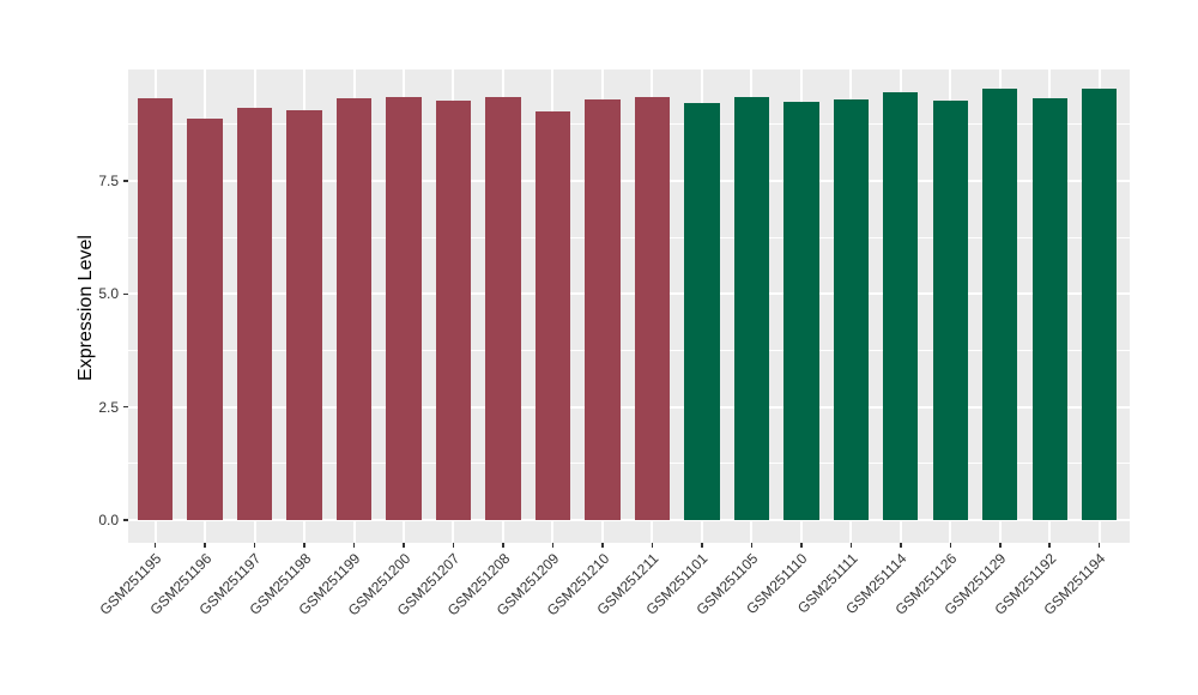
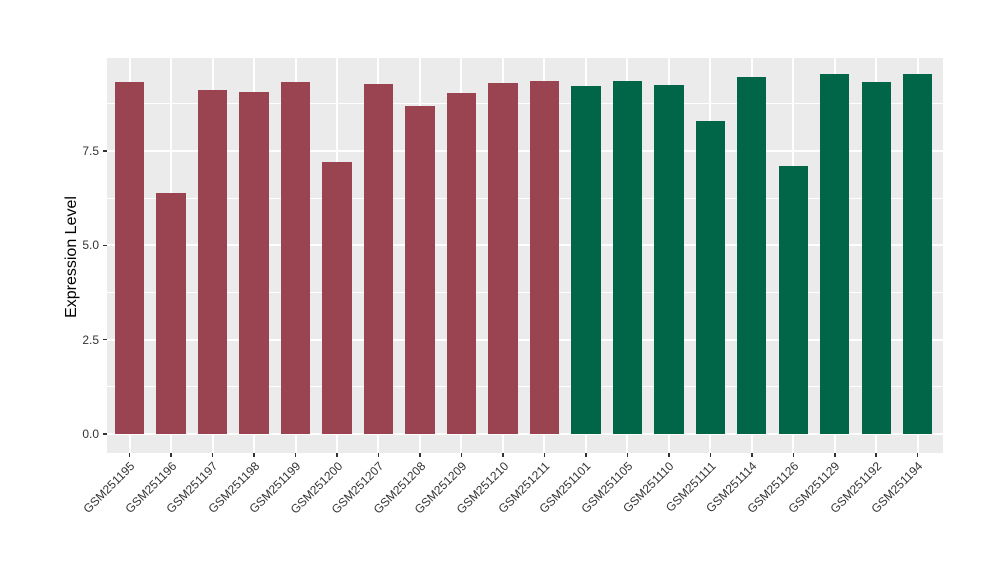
GSM251196: 8.9 -> 6.4
GSM251200: 9.4 -> 7.2
GSM251208: 9.4 -> 8.7
GSM251111: 9.3 -> 8.3
GSM251126: 9.3 -> 7.1
